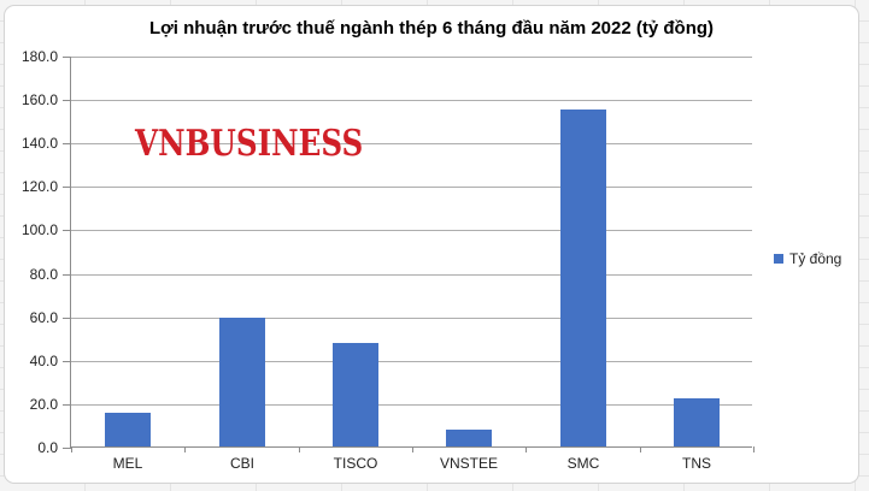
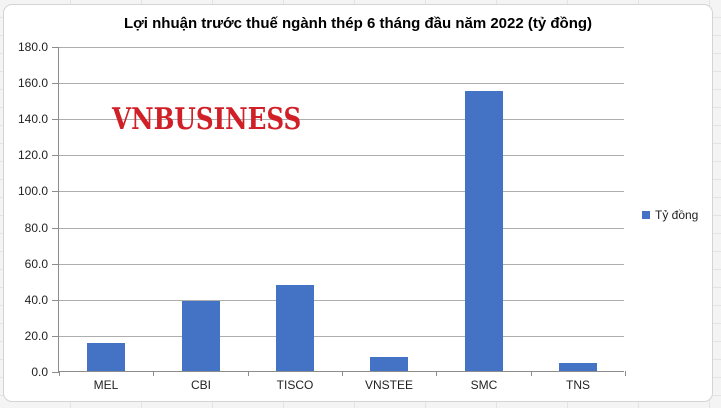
CBI: 59 -> 39
TNS: 22 -> 4
